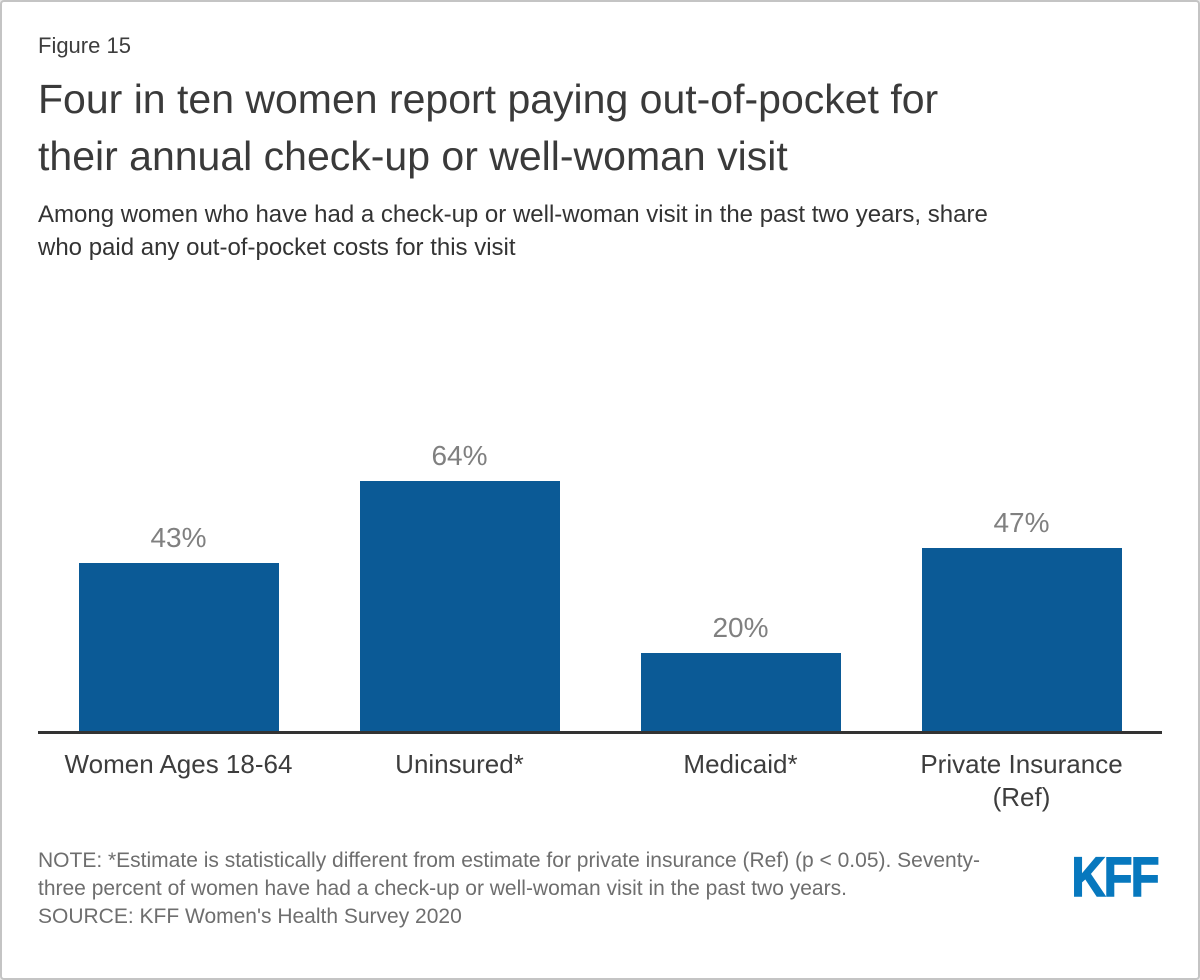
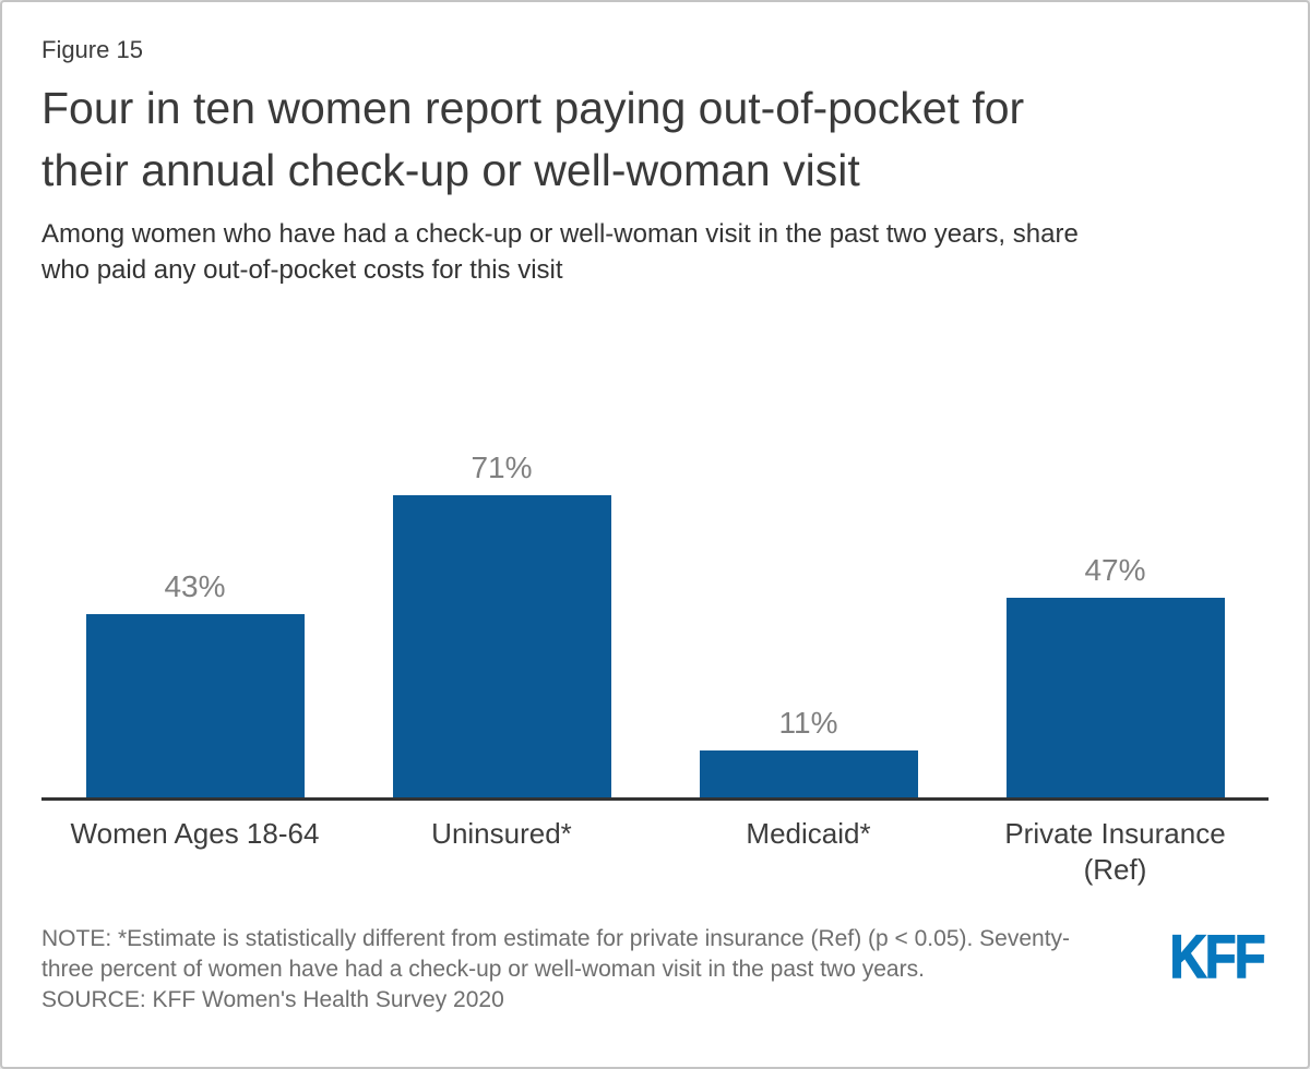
Uninsured*: 64% -> 71%
Medicaid*: 20% -> 11%
